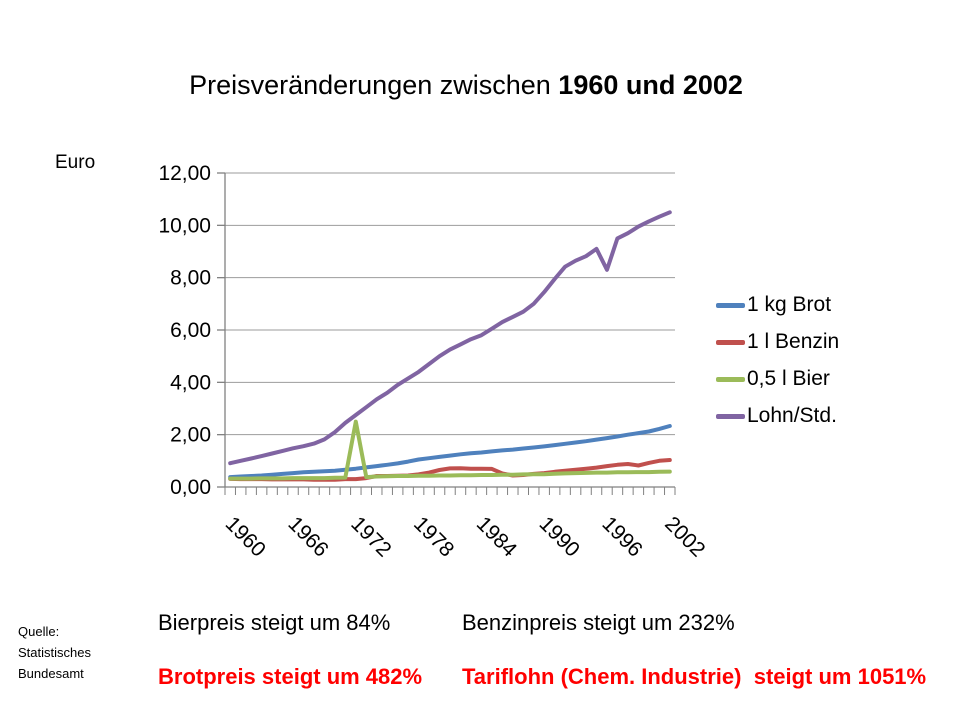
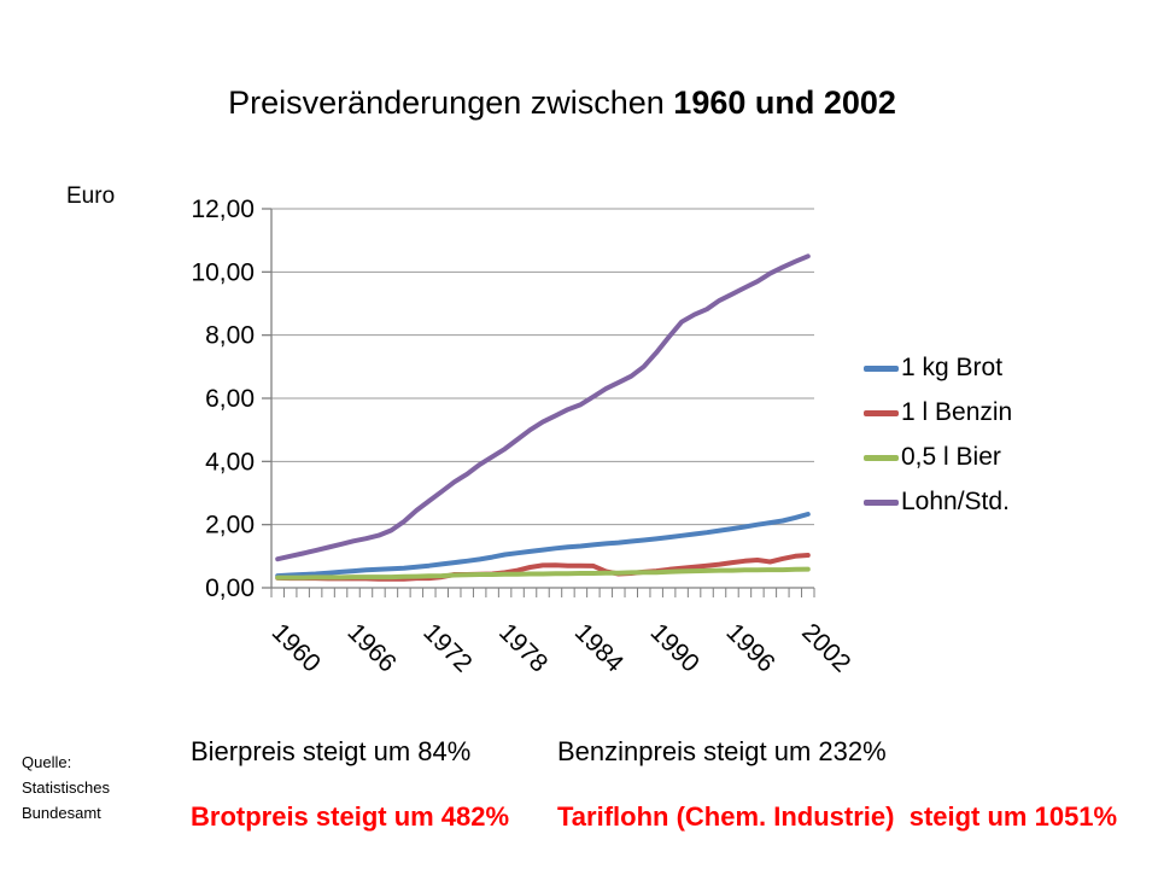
0,5 l Bier/1972: 2,5 -> 0,4
Lohn/Std./1996: 8,3 -> 9,3
